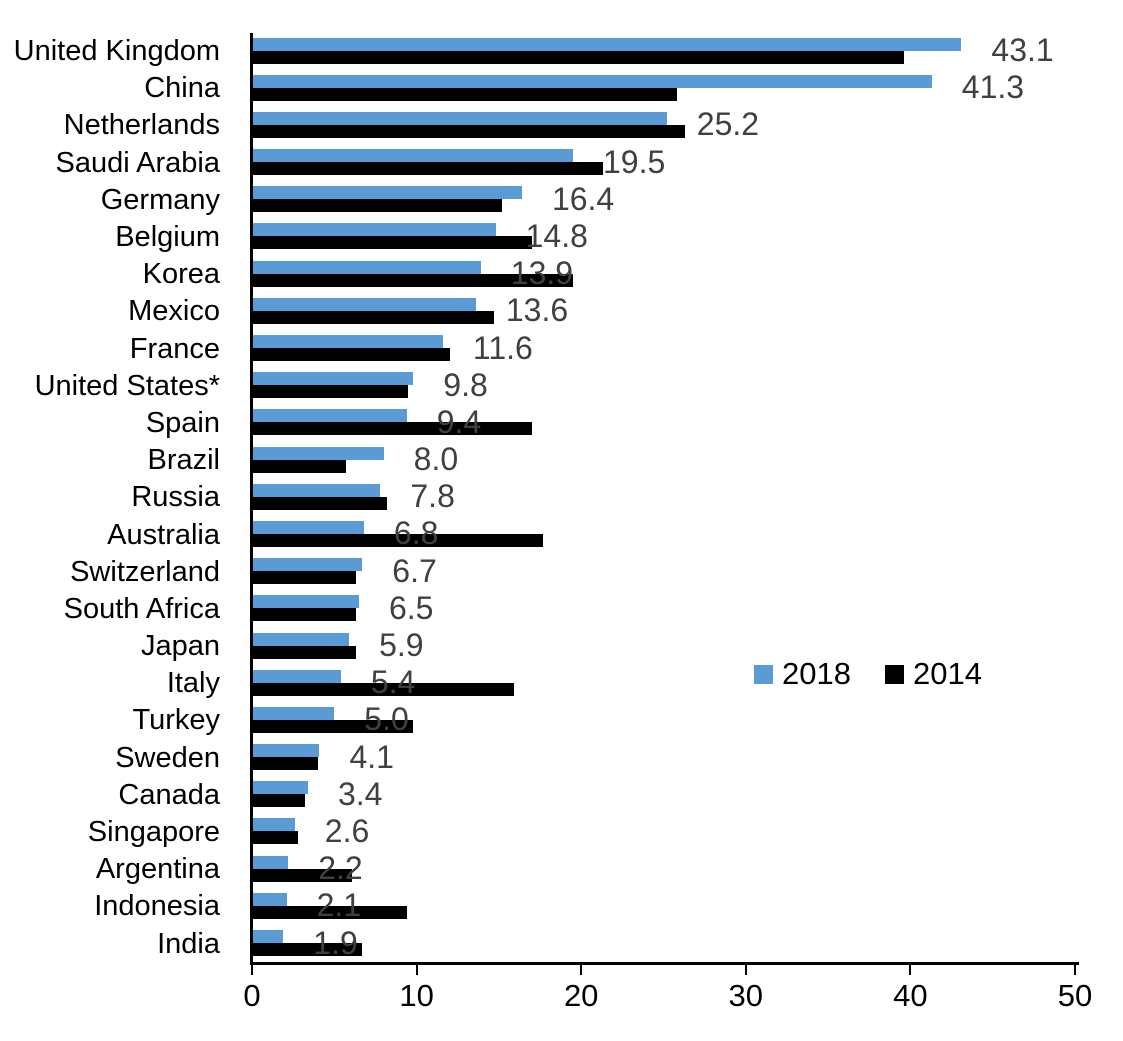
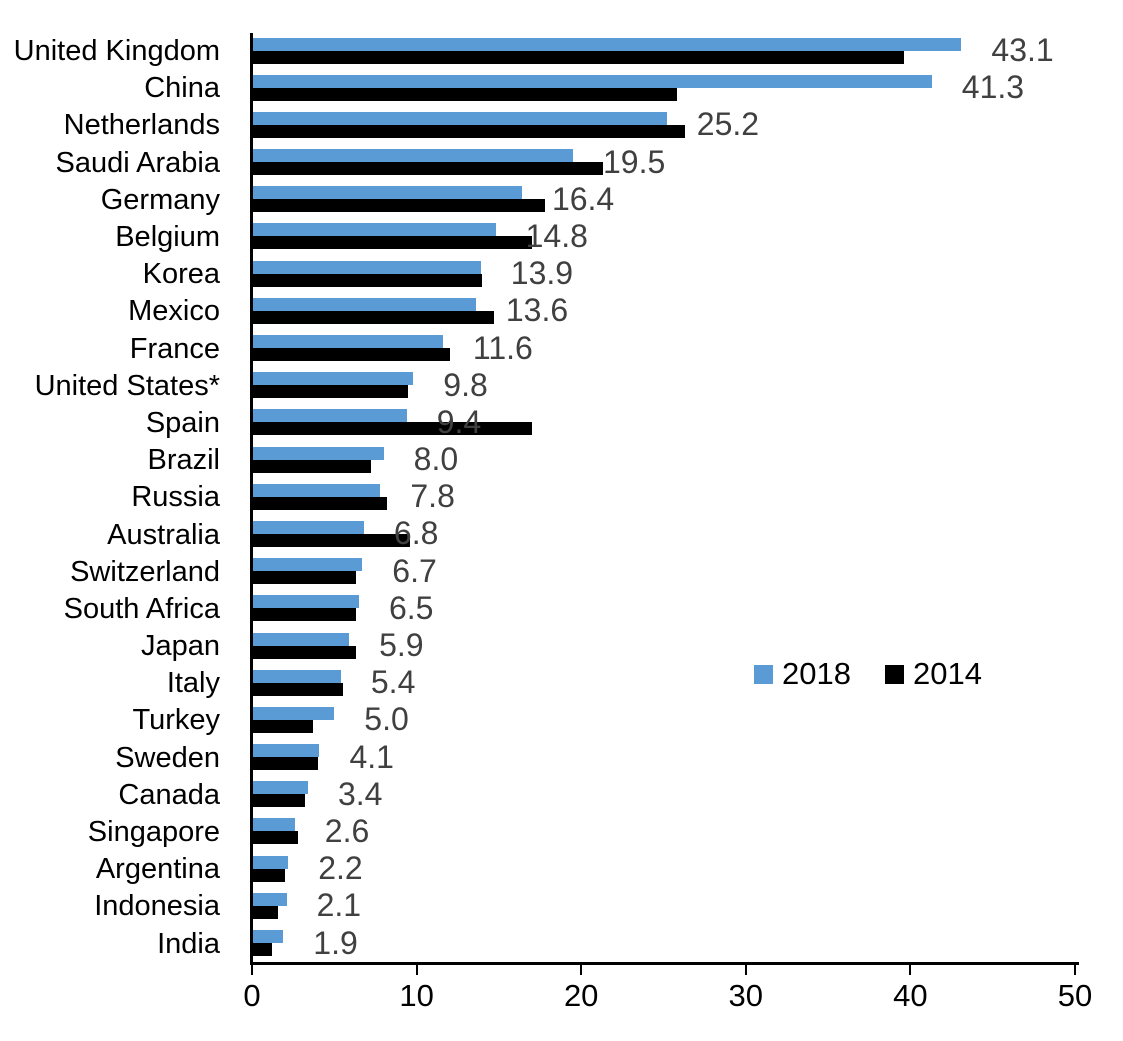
2014/Germany: 15.2 -> 17.8
2014/Korea: 19.5 -> 14.0
2014/Brazil: 5.7 -> 7.2
2014/Australia: 17.7 -> 9.6
2014/Italy: 15.9 -> 5.5
2014/Turkey: 9.8 -> 3.7
2014/Argentina: 6.1 -> 2.0
2014/Indonesia: 9.4 -> 1.6
2014/India: 6.7 -> 1.2
